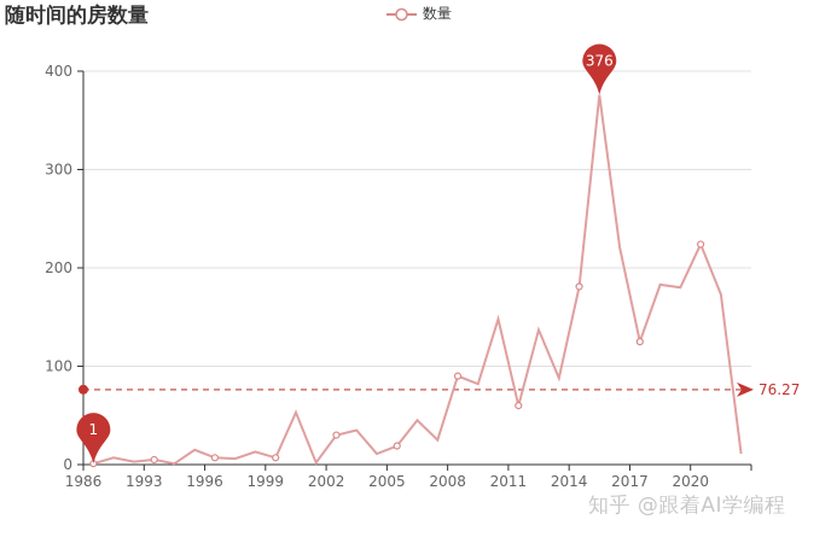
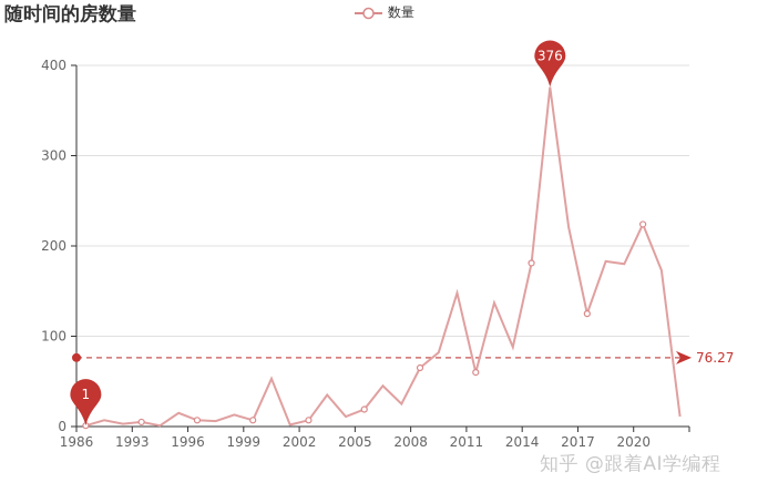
2002: 30 -> 10
2008: 90 -> 60
